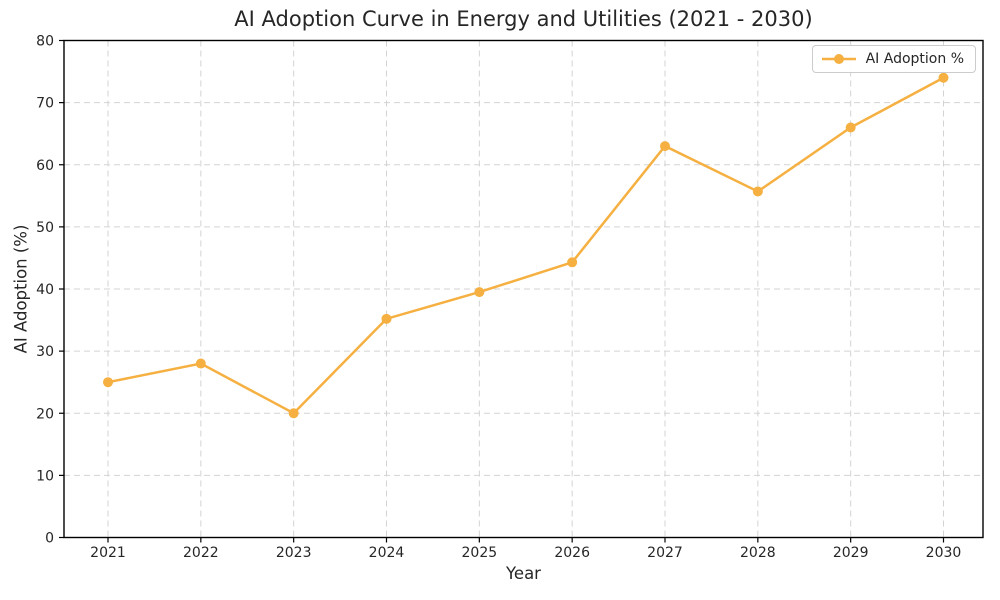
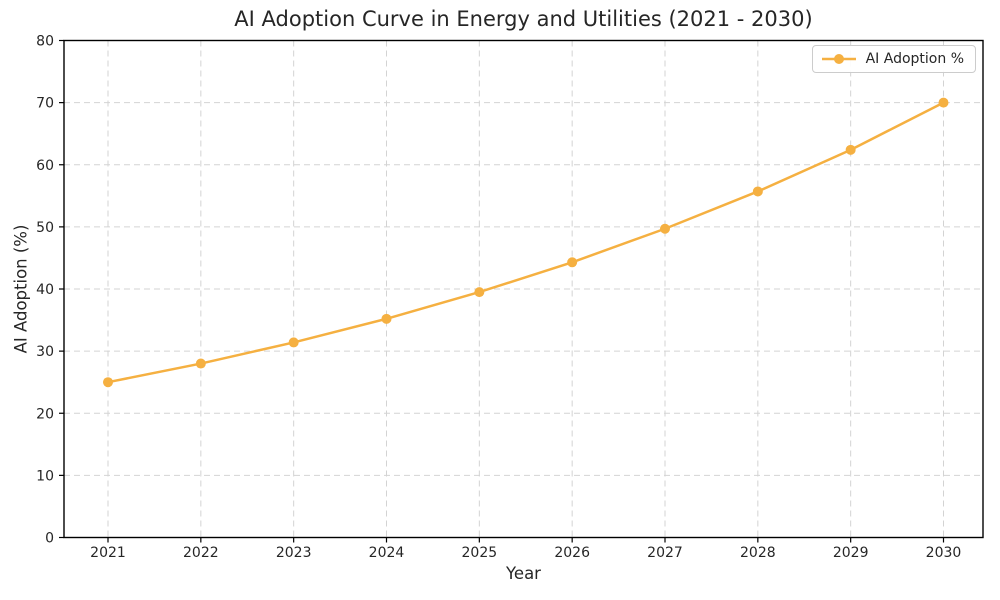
2023: 20 -> 31
2027: 63 -> 50
2029: 66 -> 62
2030: 74 -> 70
